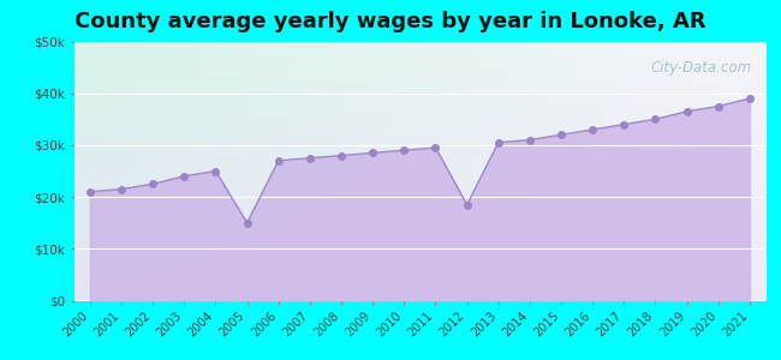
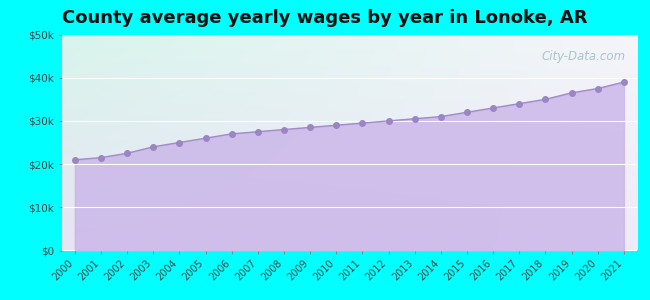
2005: $15.0k -> $26.0k
2012: $18.5k -> $30.0k
